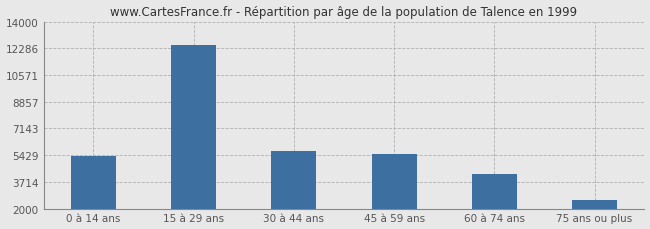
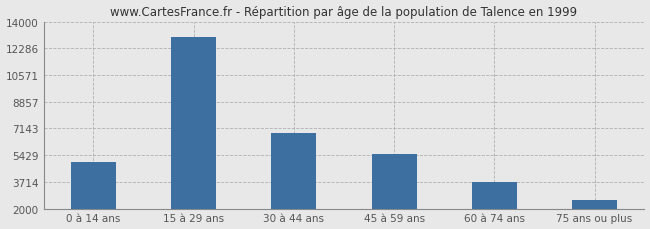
0 à 14 ans: 5400 -> 5000
15 à 29 ans: 12500 -> 13000
30 à 44 ans: 5700 -> 6800
60 à 74 ans: 4200 -> 3700
